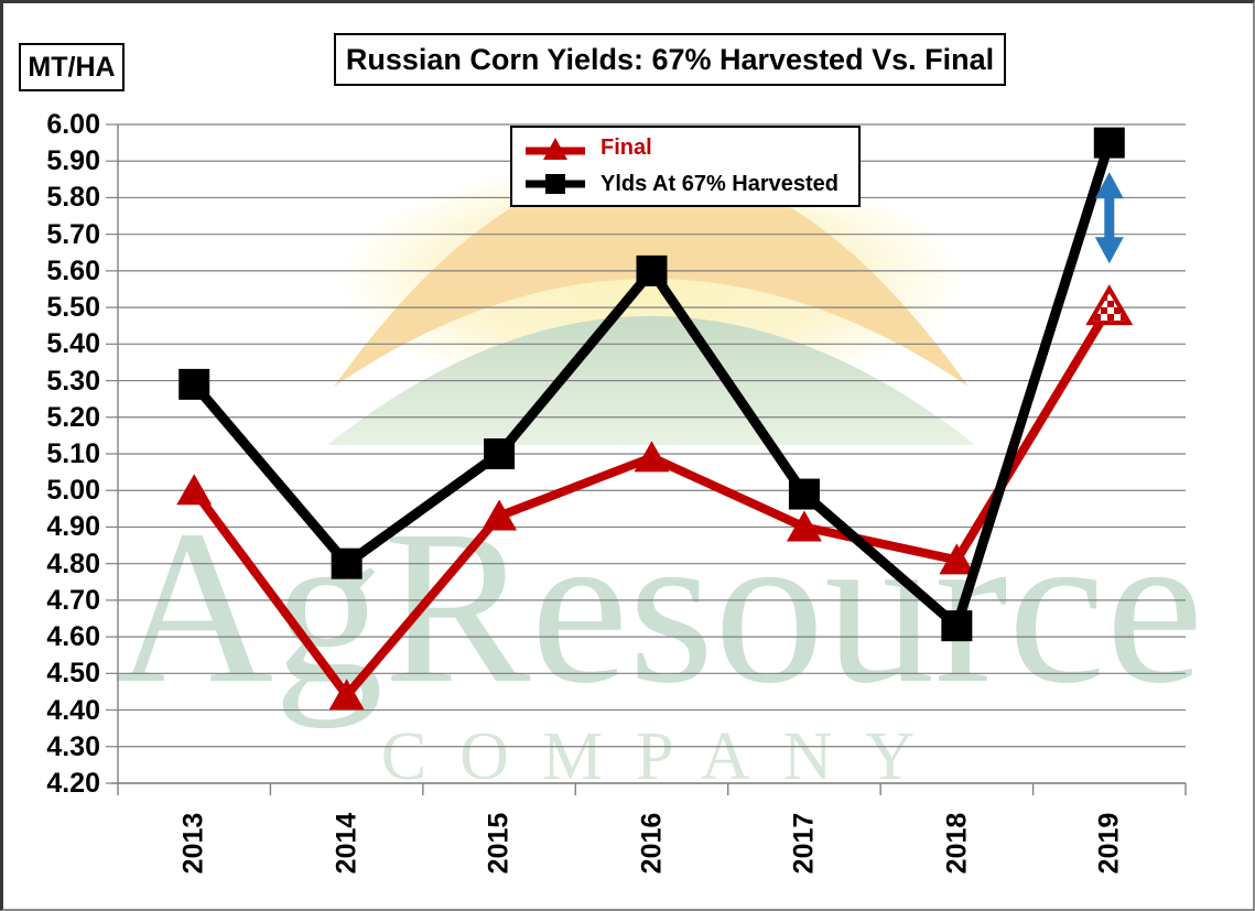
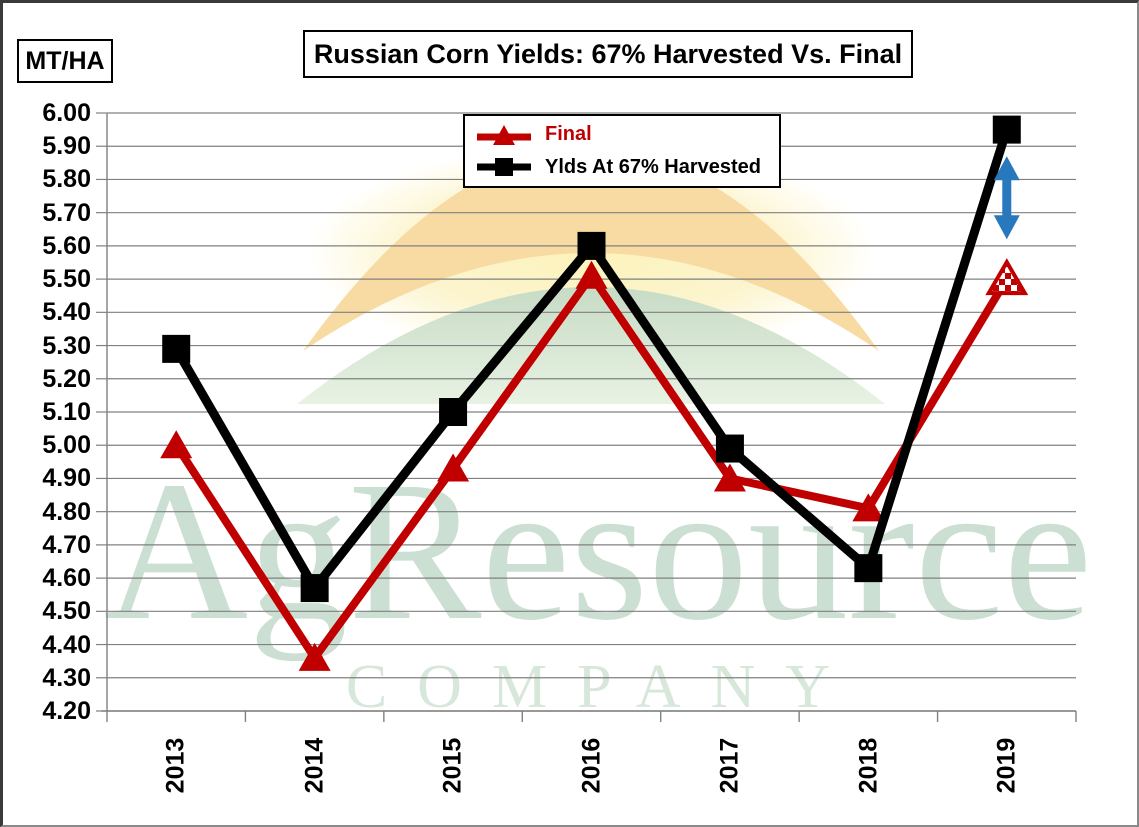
Final/2014: 4.44 -> 4.36
Ylds At 67% Harvested/2014: 4.80 -> 4.57
Final/2016: 5.09 -> 5.51
